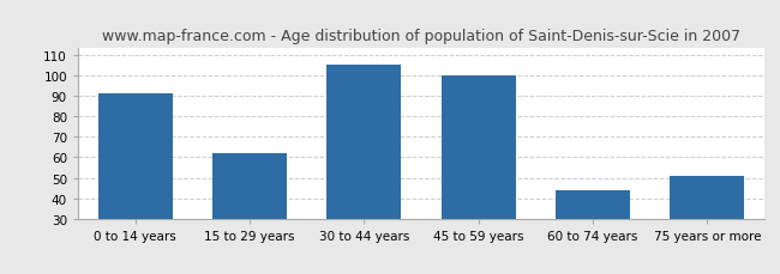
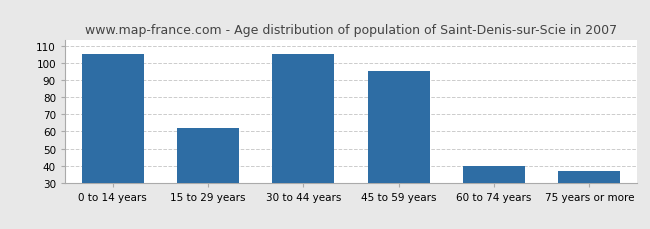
0 to 14 years: 91 -> 105
45 to 59 years: 100 -> 95
60 to 74 years: 44 -> 40
75 years or more: 51 -> 37
